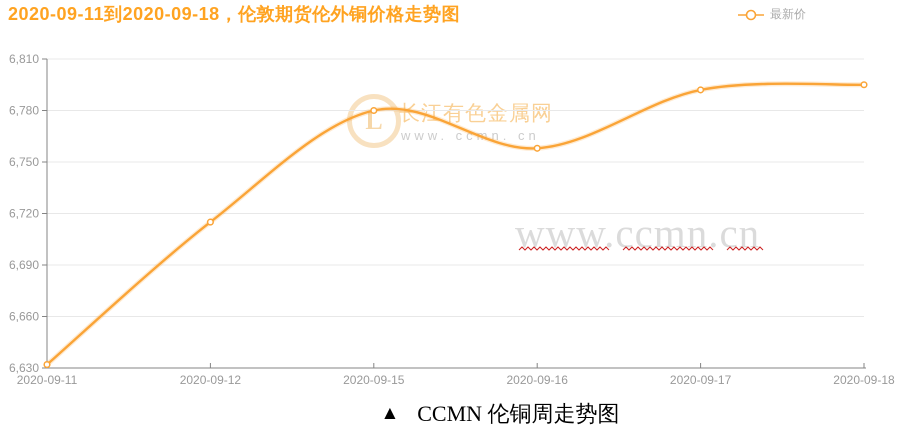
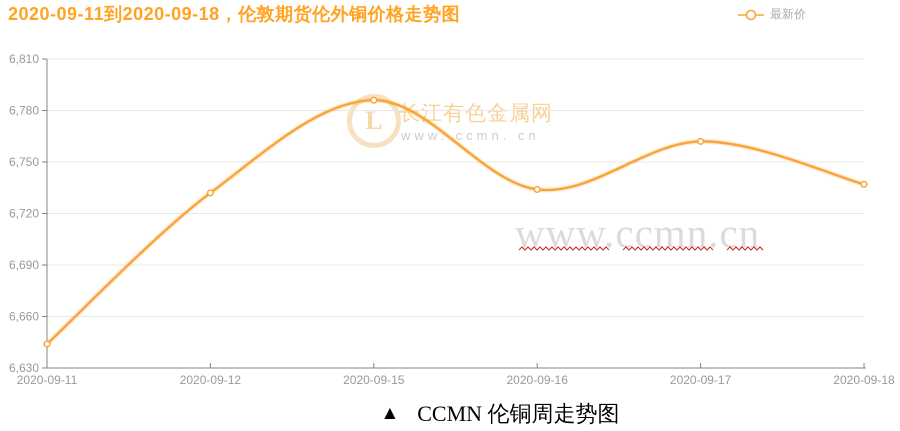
2020-09-11: 6632 -> 6644
2020-09-12: 6715 -> 6732
2020-09-15: 6780 -> 6786
2020-09-16: 6758 -> 6734
2020-09-17: 6792 -> 6762
2020-09-18: 6795 -> 6737
